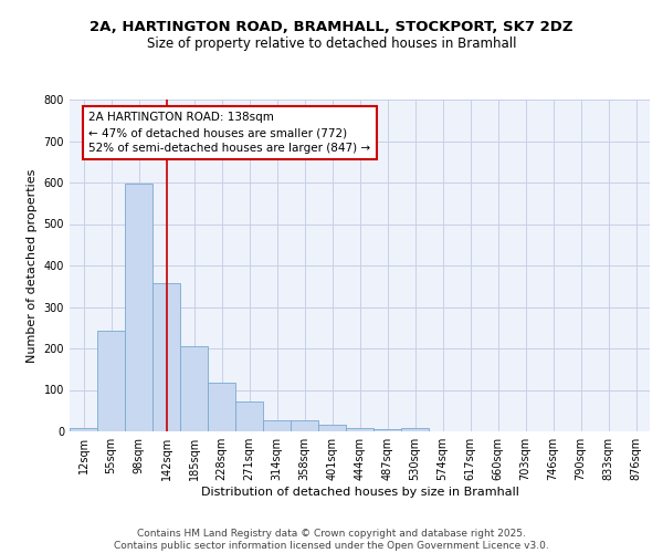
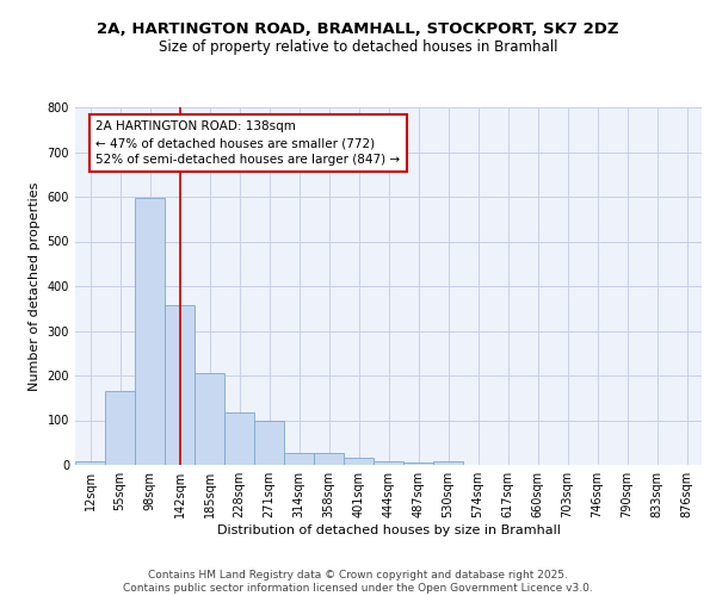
55sqm: 242 -> 165
271sqm: 72 -> 100
